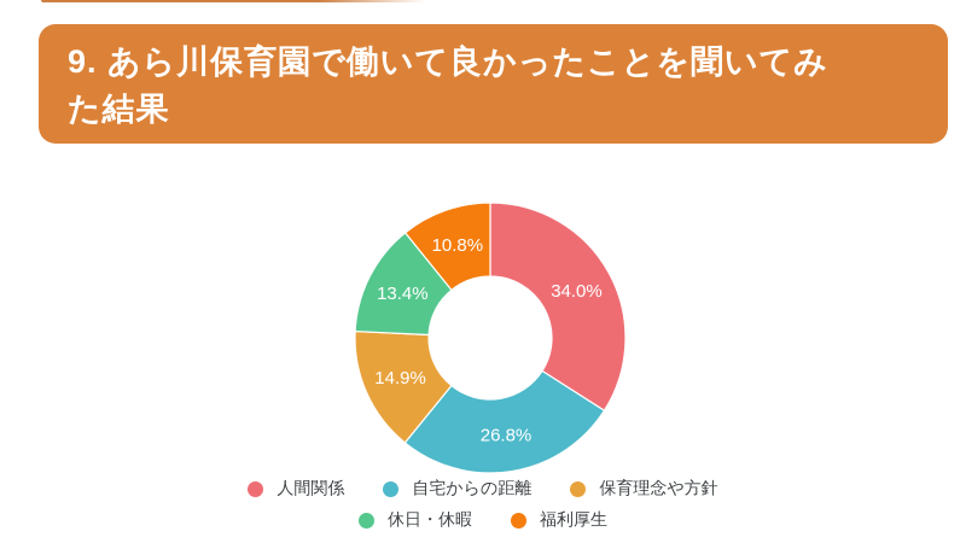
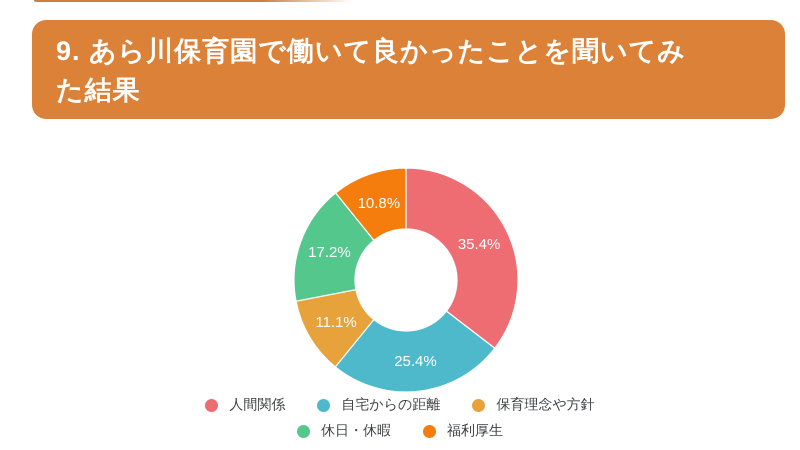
人間関係: 34.0% -> 35.4%
自宅からの距離: 26.8% -> 25.4%
保育理念や方針: 14.9% -> 11.1%
休日・休暇: 13.4% -> 17.2%
